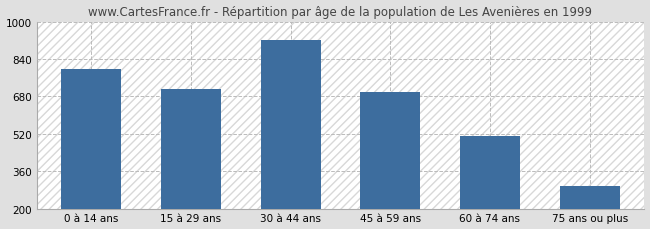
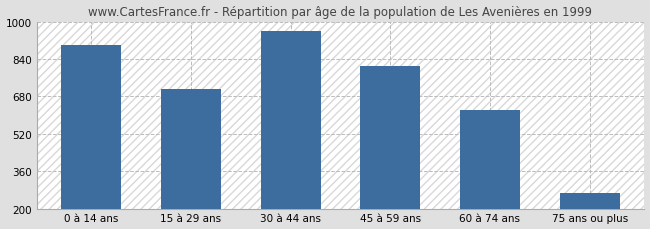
0 à 14 ans: 795 -> 900
30 à 44 ans: 920 -> 960
45 à 59 ans: 700 -> 810
60 à 74 ans: 510 -> 620
75 ans ou plus: 295 -> 265
